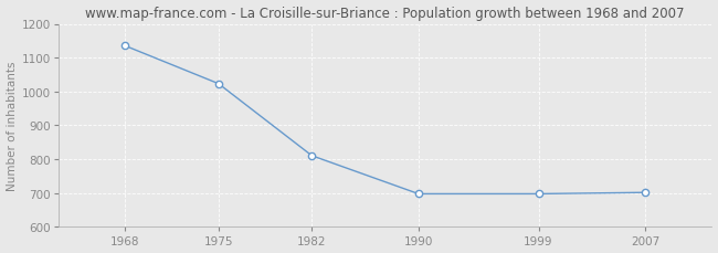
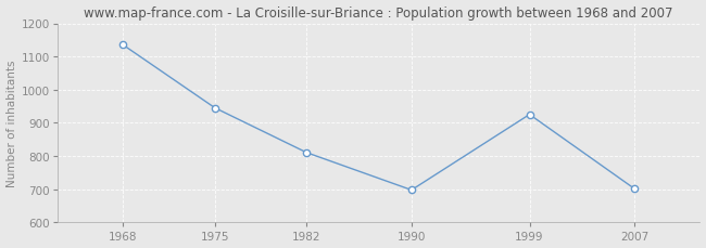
1975: 1023 -> 945
1999: 697 -> 925
